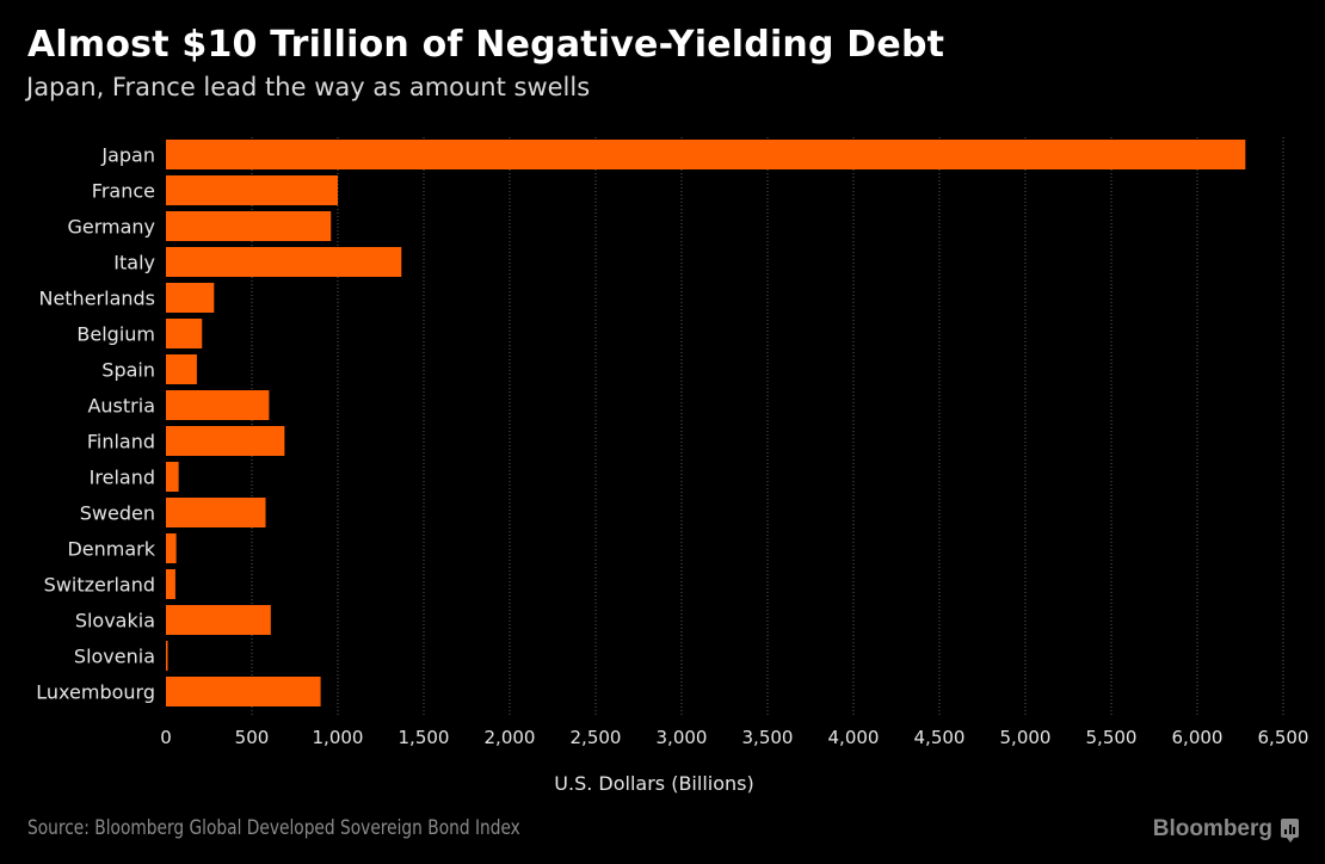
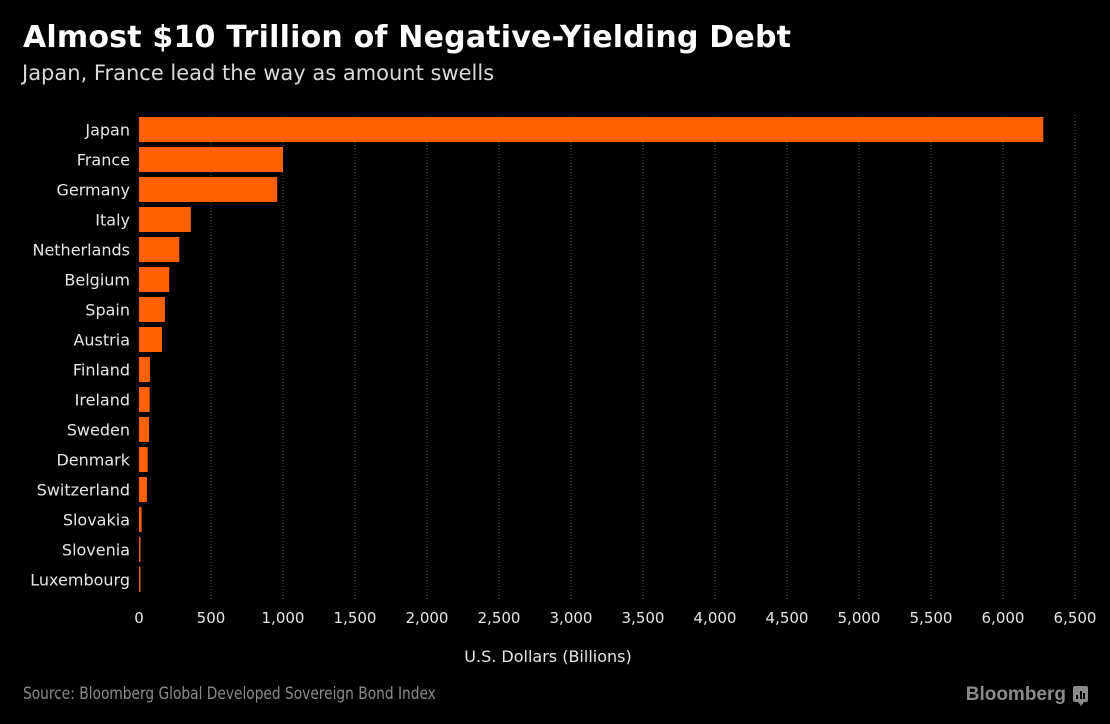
Italy: 1370 -> 360
Austria: 600 -> 160
Finland: 690 -> 80
Sweden: 580 -> 70
Slovakia: 610 -> 20
Luxembourg: 900 -> 10
